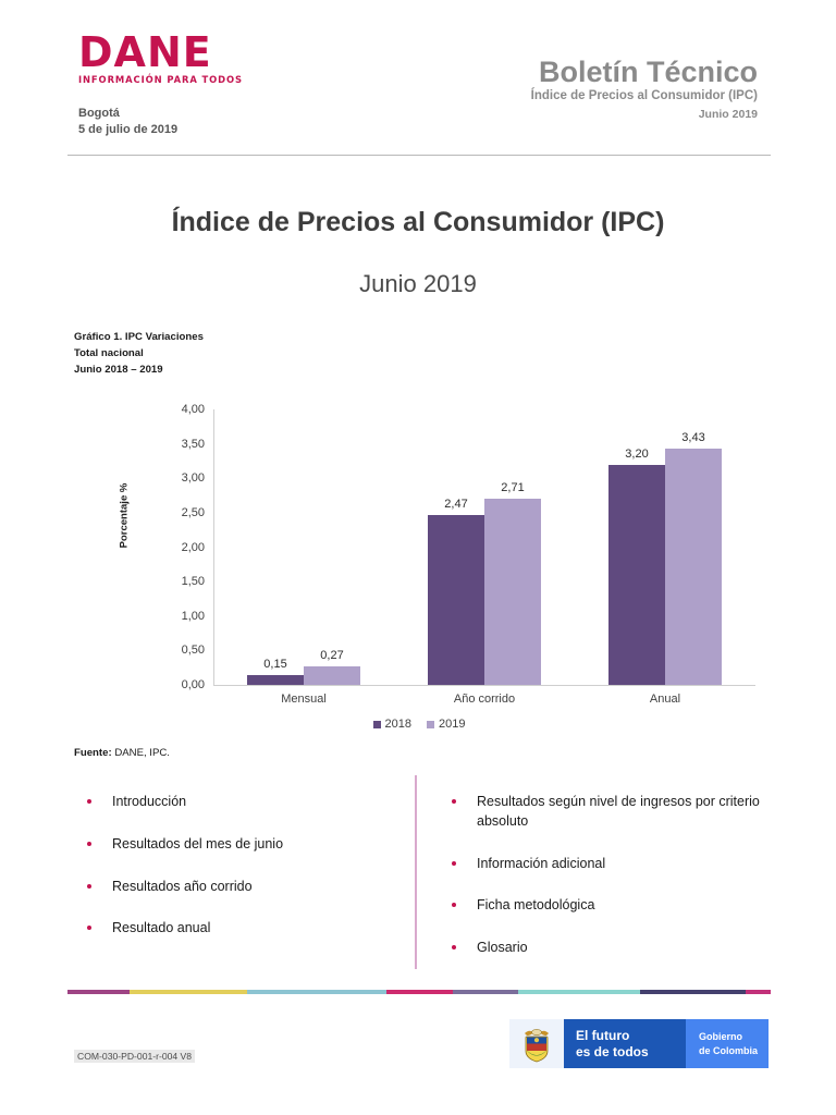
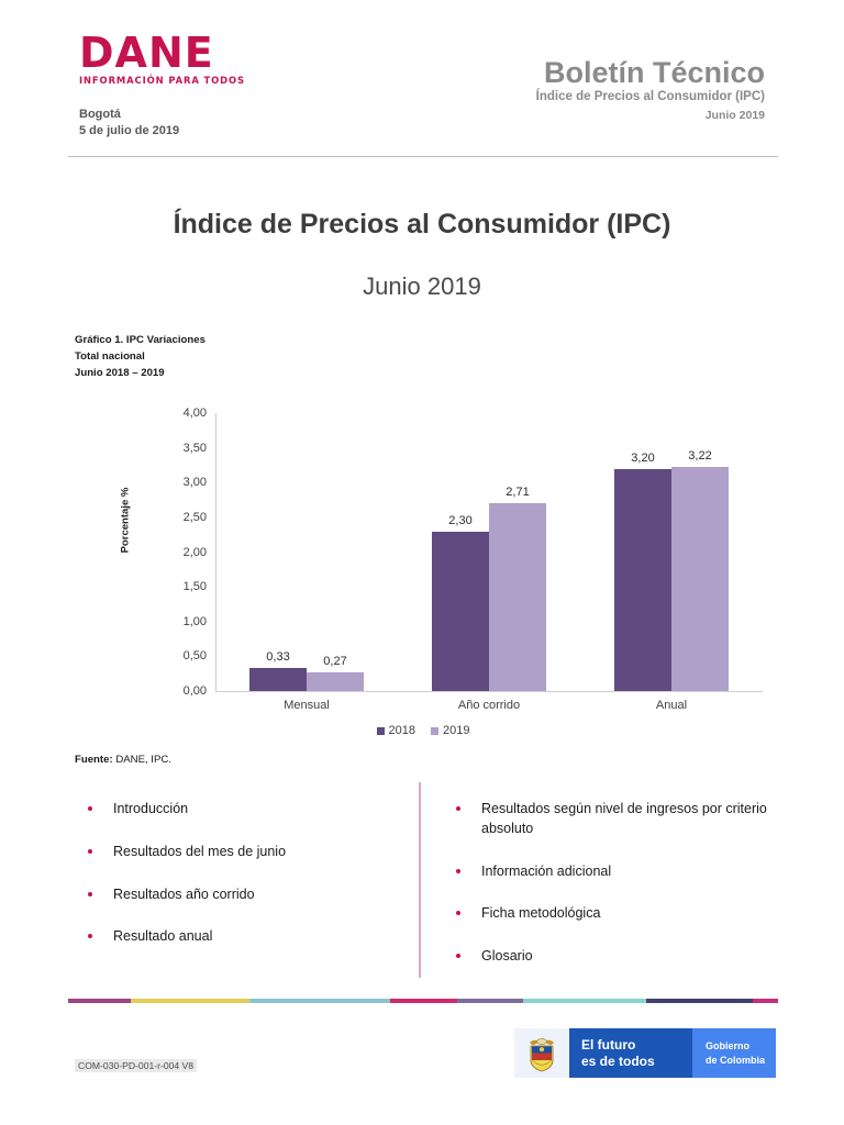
2018/Mensual: 0,15 -> 0,33
2018/Año corrido: 2,47 -> 2,30
2019/Anual: 3,43 -> 3,22
